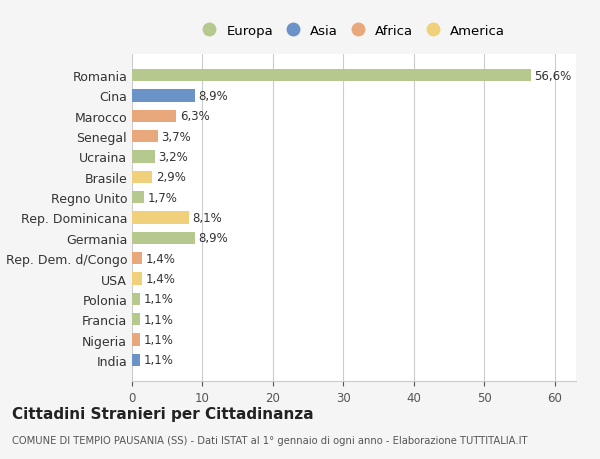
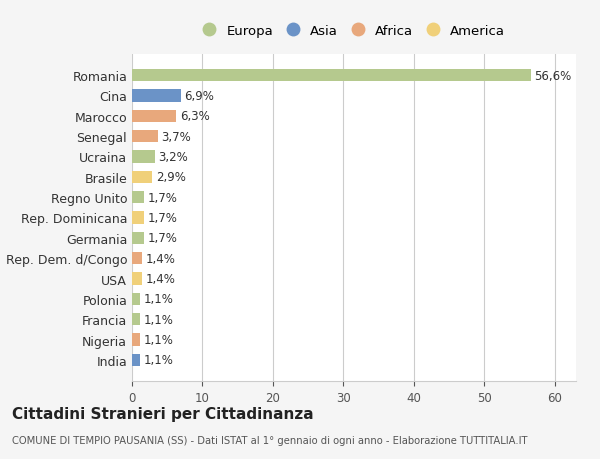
Cina: 8,9% -> 6,9%
Rep. Dominicana: 8,1% -> 1,7%
Germania: 8,9% -> 1,7%
